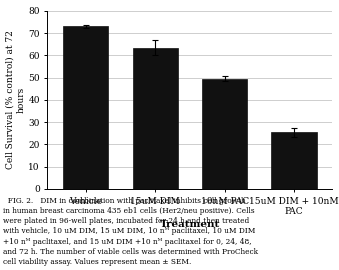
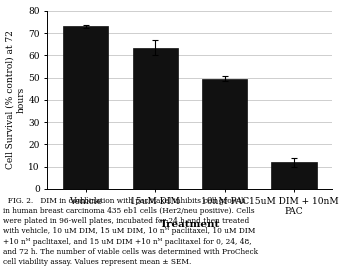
15uM DIM + 10nM PAC: 25.5 -> 12.0
